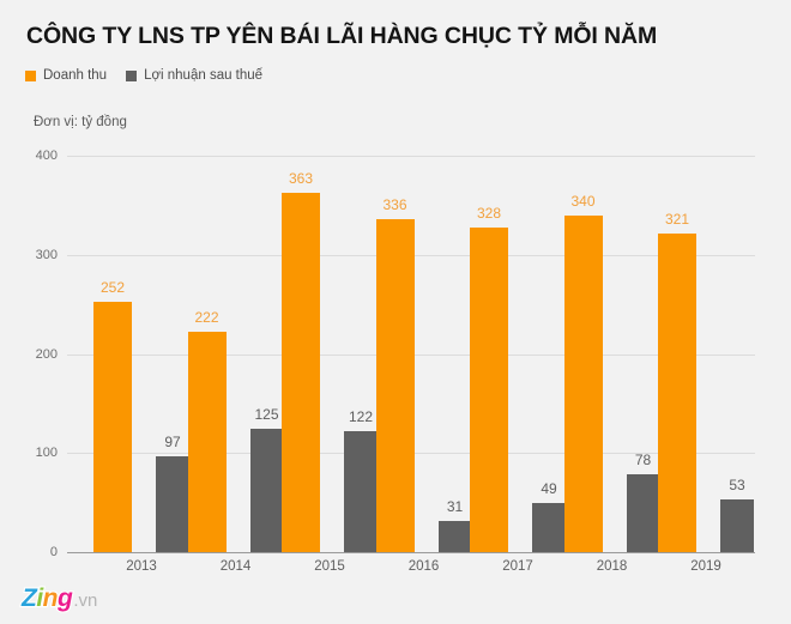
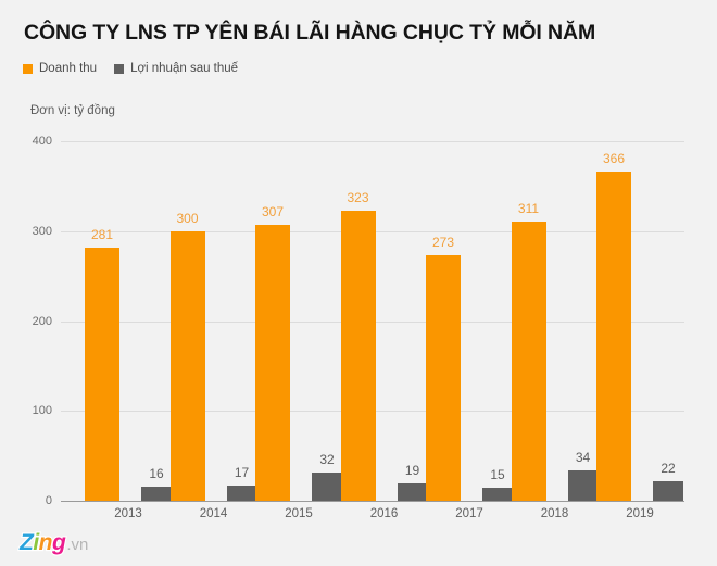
Doanh thu/2013: 252 -> 281
Lợi nhuận sau thuế/2013: 97 -> 16
Doanh thu/2014: 222 -> 300
Lợi nhuận sau thuế/2014: 125 -> 17
Doanh thu/2015: 363 -> 307
Lợi nhuận sau thuế/2015: 122 -> 32
Doanh thu/2016: 336 -> 323
Lợi nhuận sau thuế/2016: 31 -> 19
Doanh thu/2017: 328 -> 273
Lợi nhuận sau thuế/2017: 49 -> 15
Doanh thu/2018: 340 -> 311
Lợi nhuận sau thuế/2018: 78 -> 34
Doanh thu/2019: 321 -> 366
Lợi nhuận sau thuế/2019: 53 -> 22
